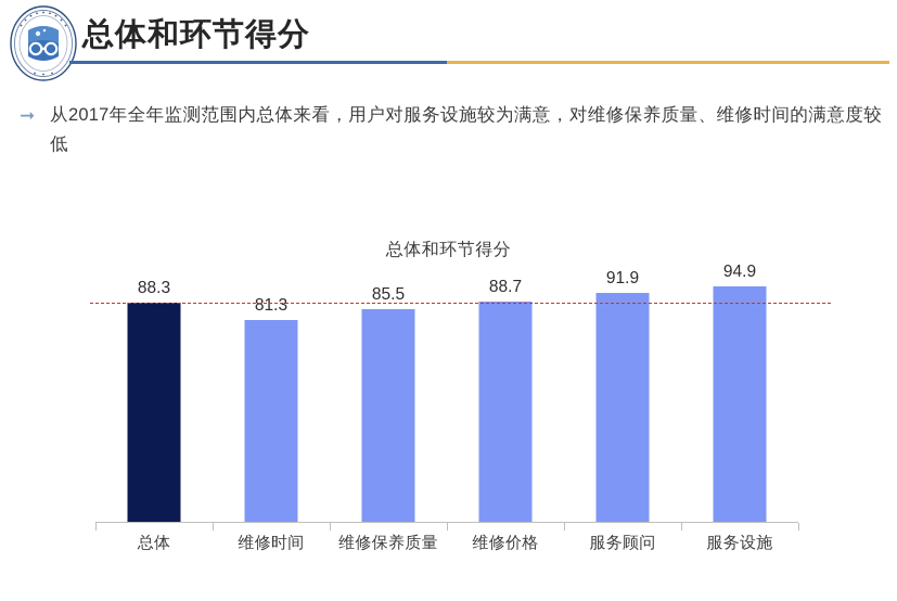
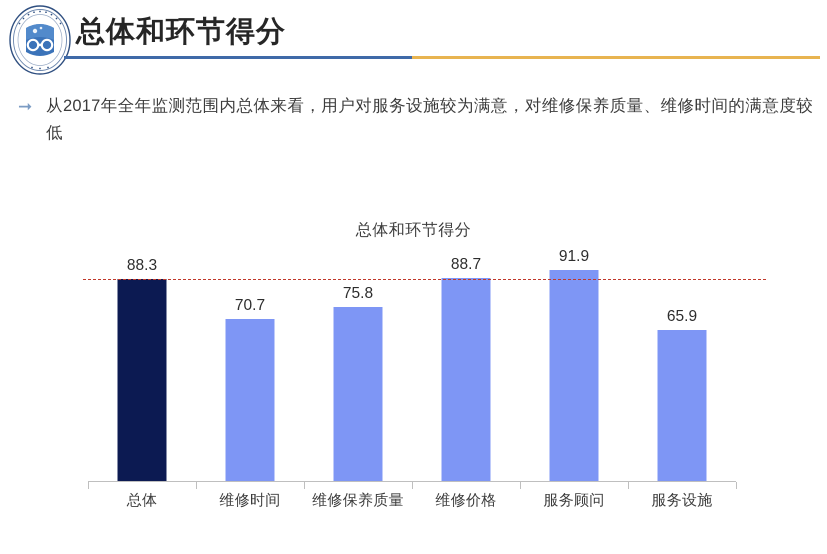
维修时间: 81.3 -> 70.7
维修保养质量: 85.5 -> 75.8
服务设施: 94.9 -> 65.9
